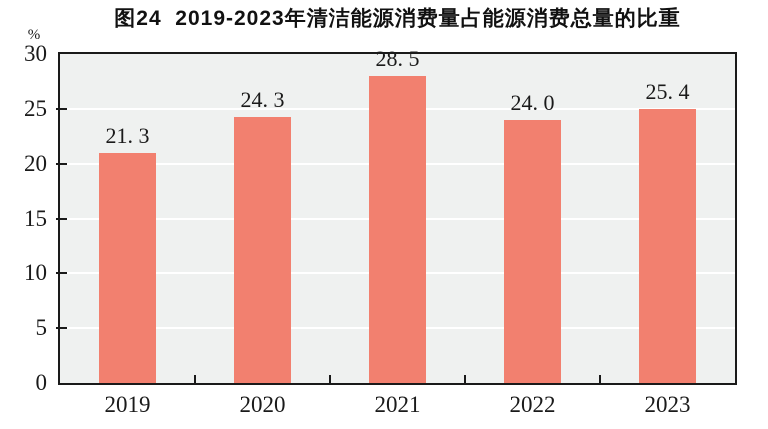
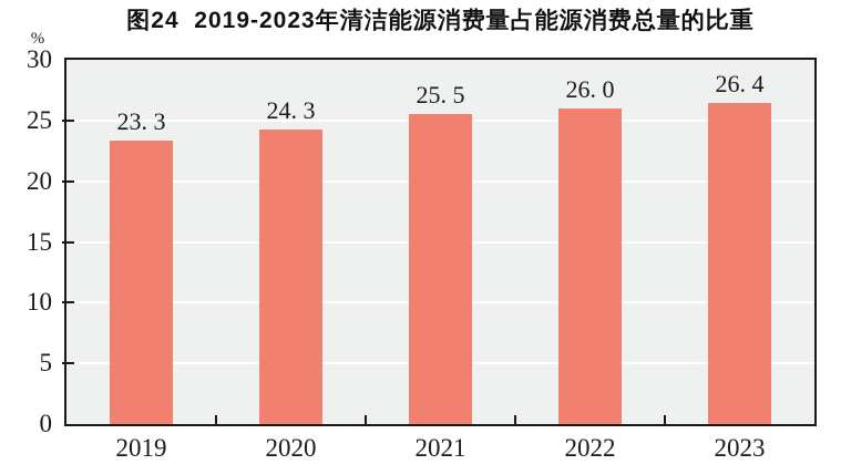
2019: 21 -> 23
2021: 28 -> 25
2022: 24 -> 26
2023: 25 -> 26
